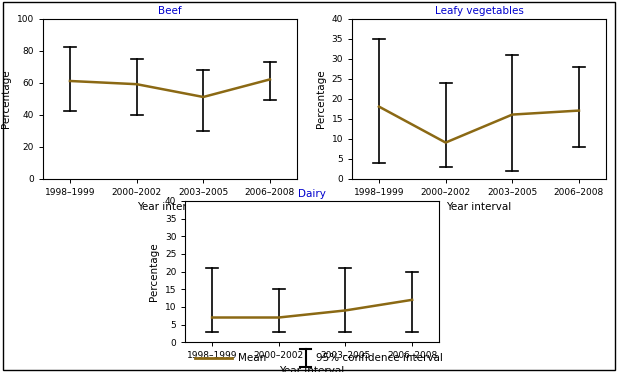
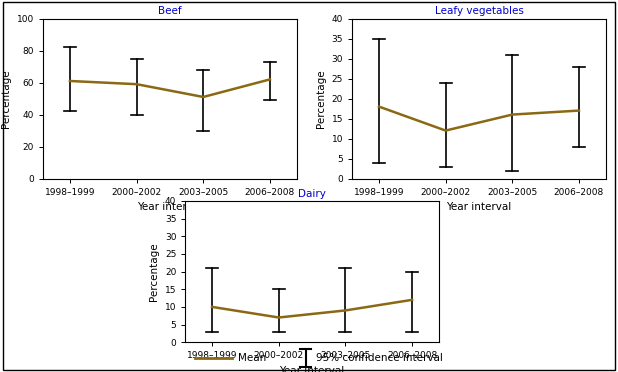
Leafy vegetables/2000–2002: 9 -> 12
Dairy/1998–1999: 7 -> 10
